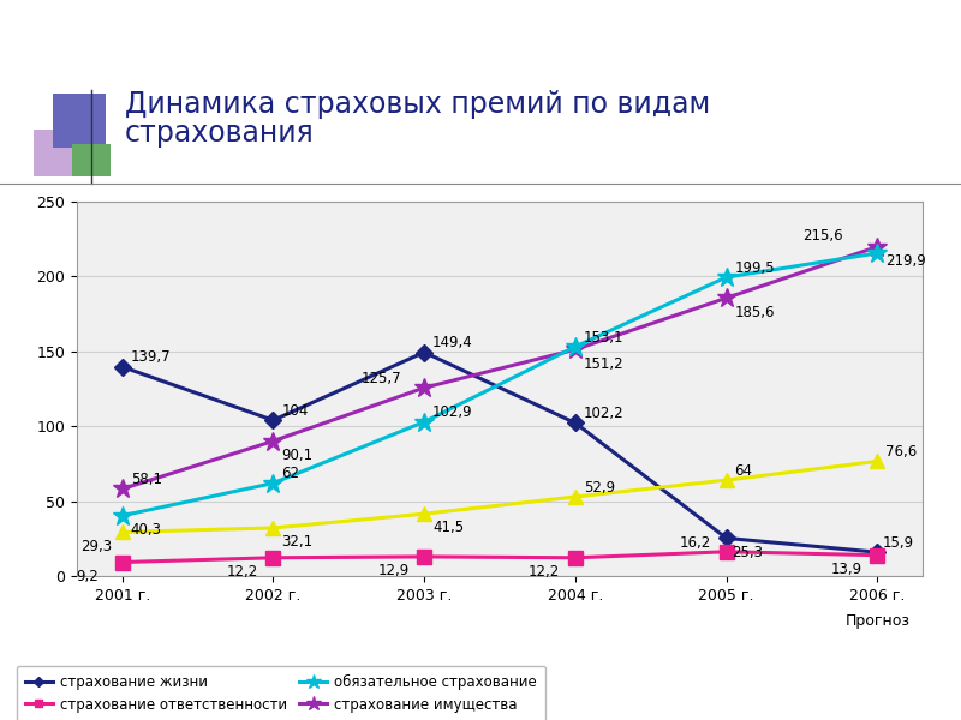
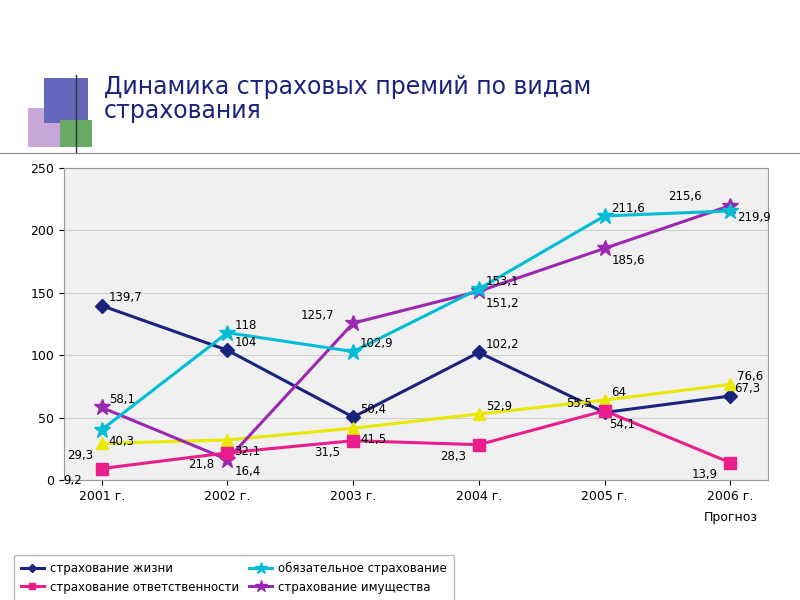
страхование имущества/2002 г.: 90,1 -> 16,4
страхование ответственности/2002 г.: 12,2 -> 21,8
обязательное страхование/2002 г.: 62 -> 118
страхование жизни/2003 г.: 149,4 -> 50,4
страхование ответственности/2003 г.: 12,9 -> 31,5
страхование ответственности/2004 г.: 12,2 -> 28,3
страхование жизни/2005 г.: 25,3 -> 54,1
страхование ответственности/2005 г.: 16,2 -> 55,5
обязательное страхование/2005 г.: 199,5 -> 211,6
страхование жизни/2006 г.: 15,9 -> 67,3
